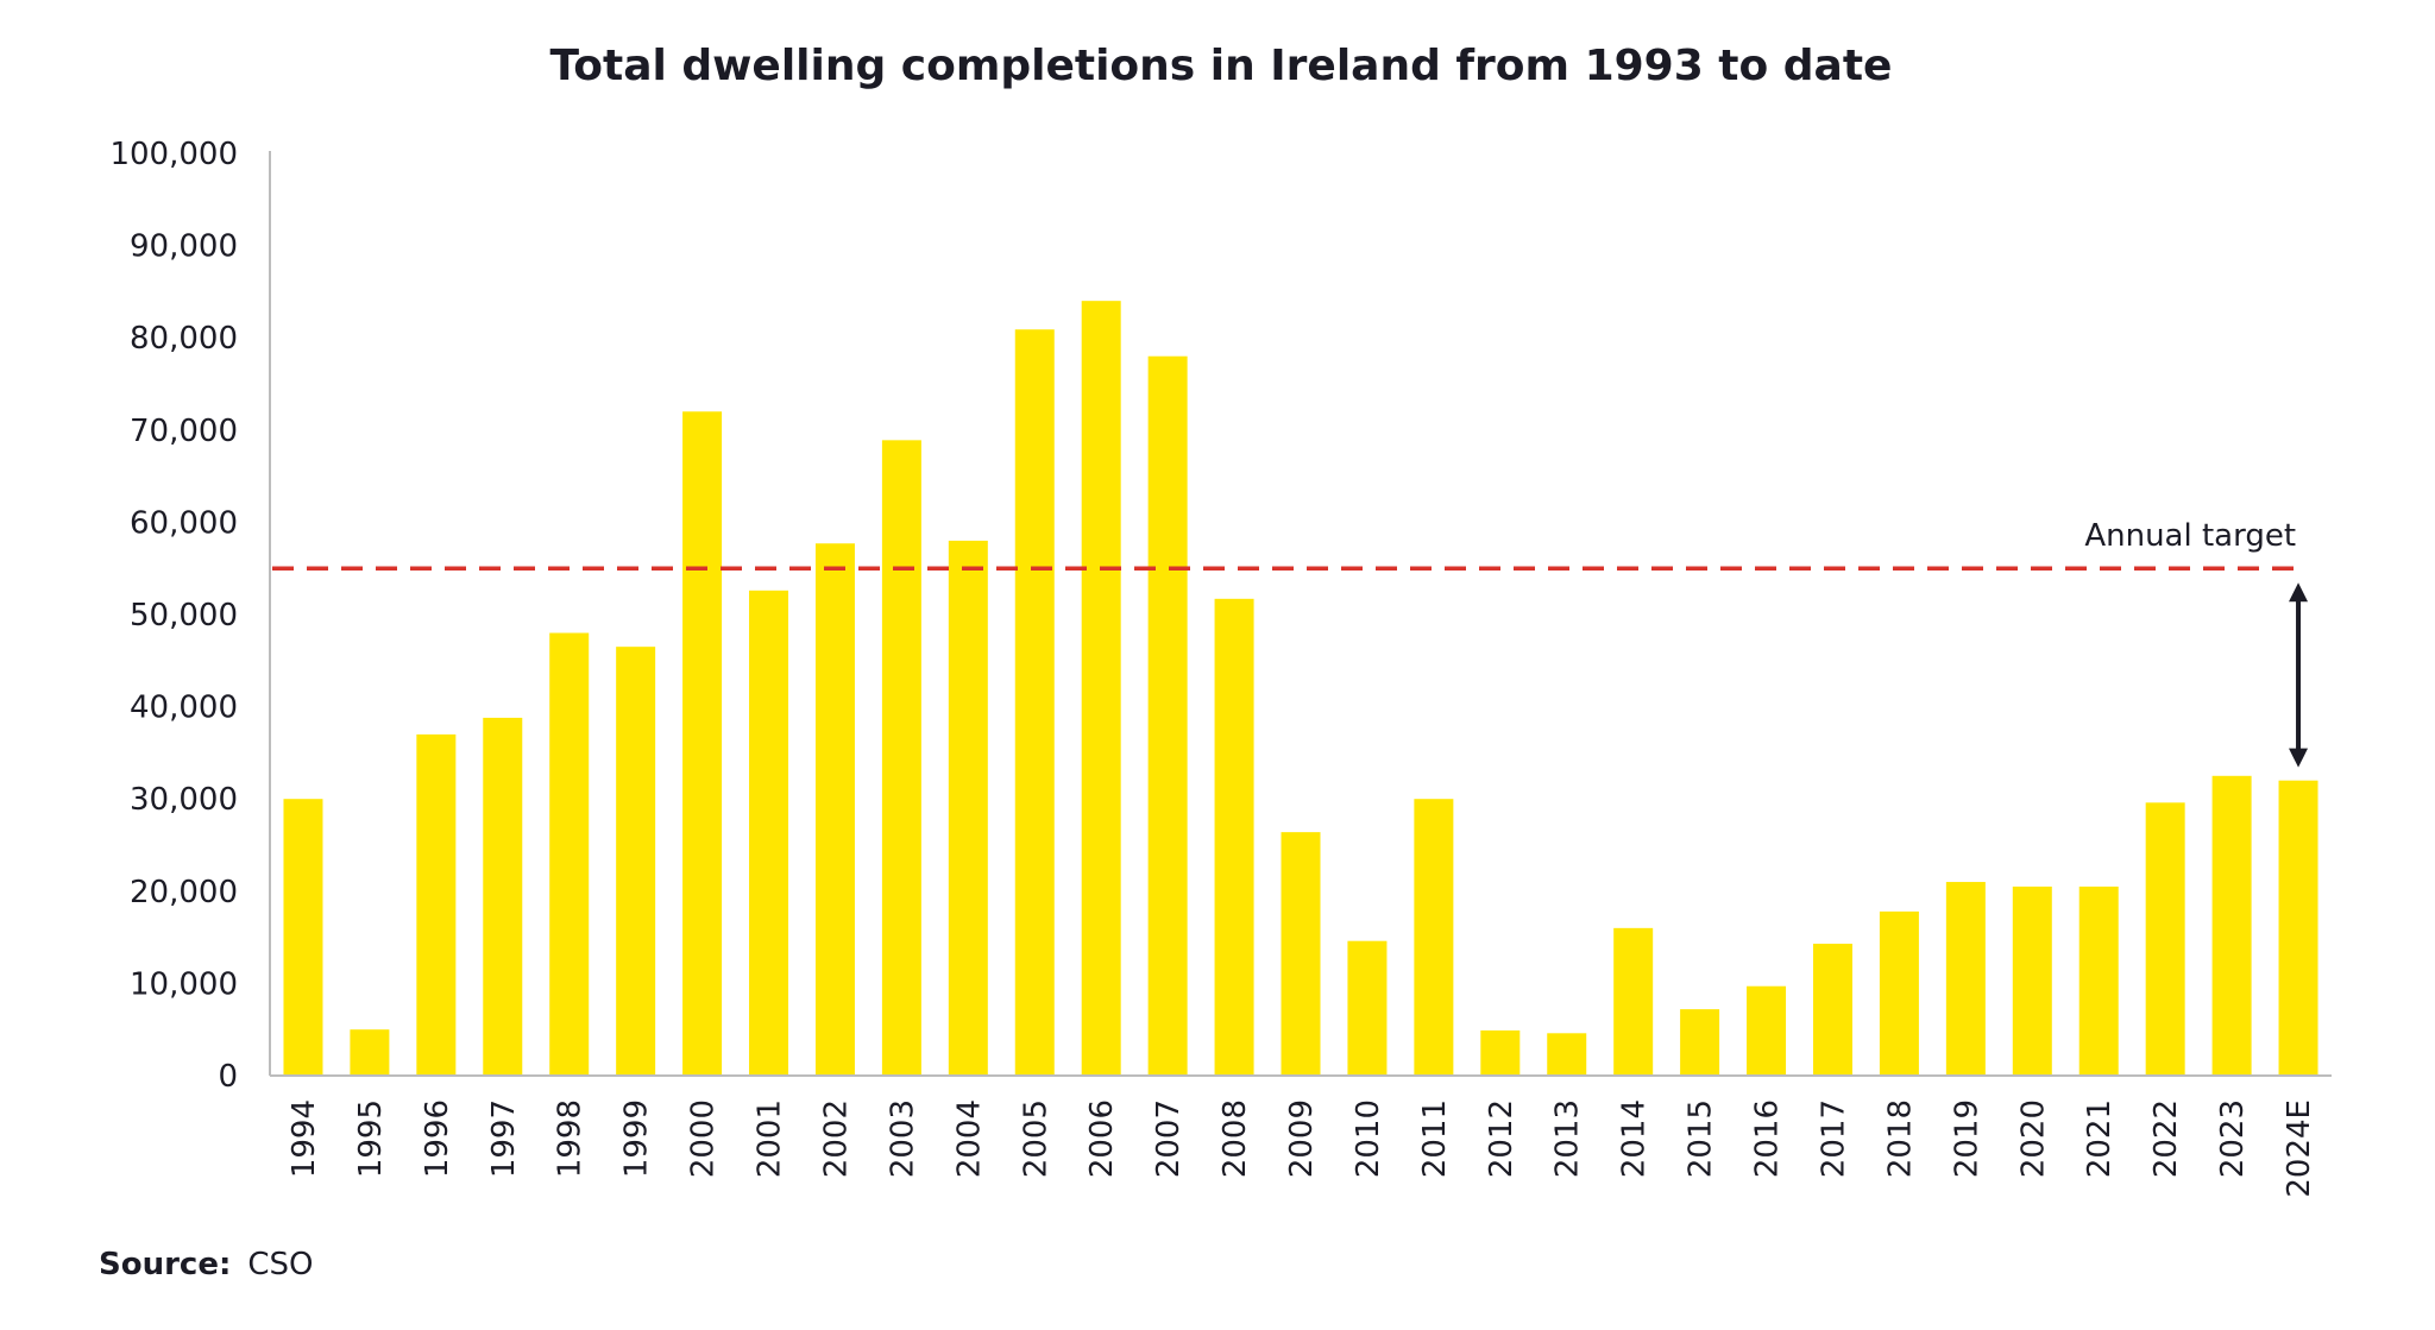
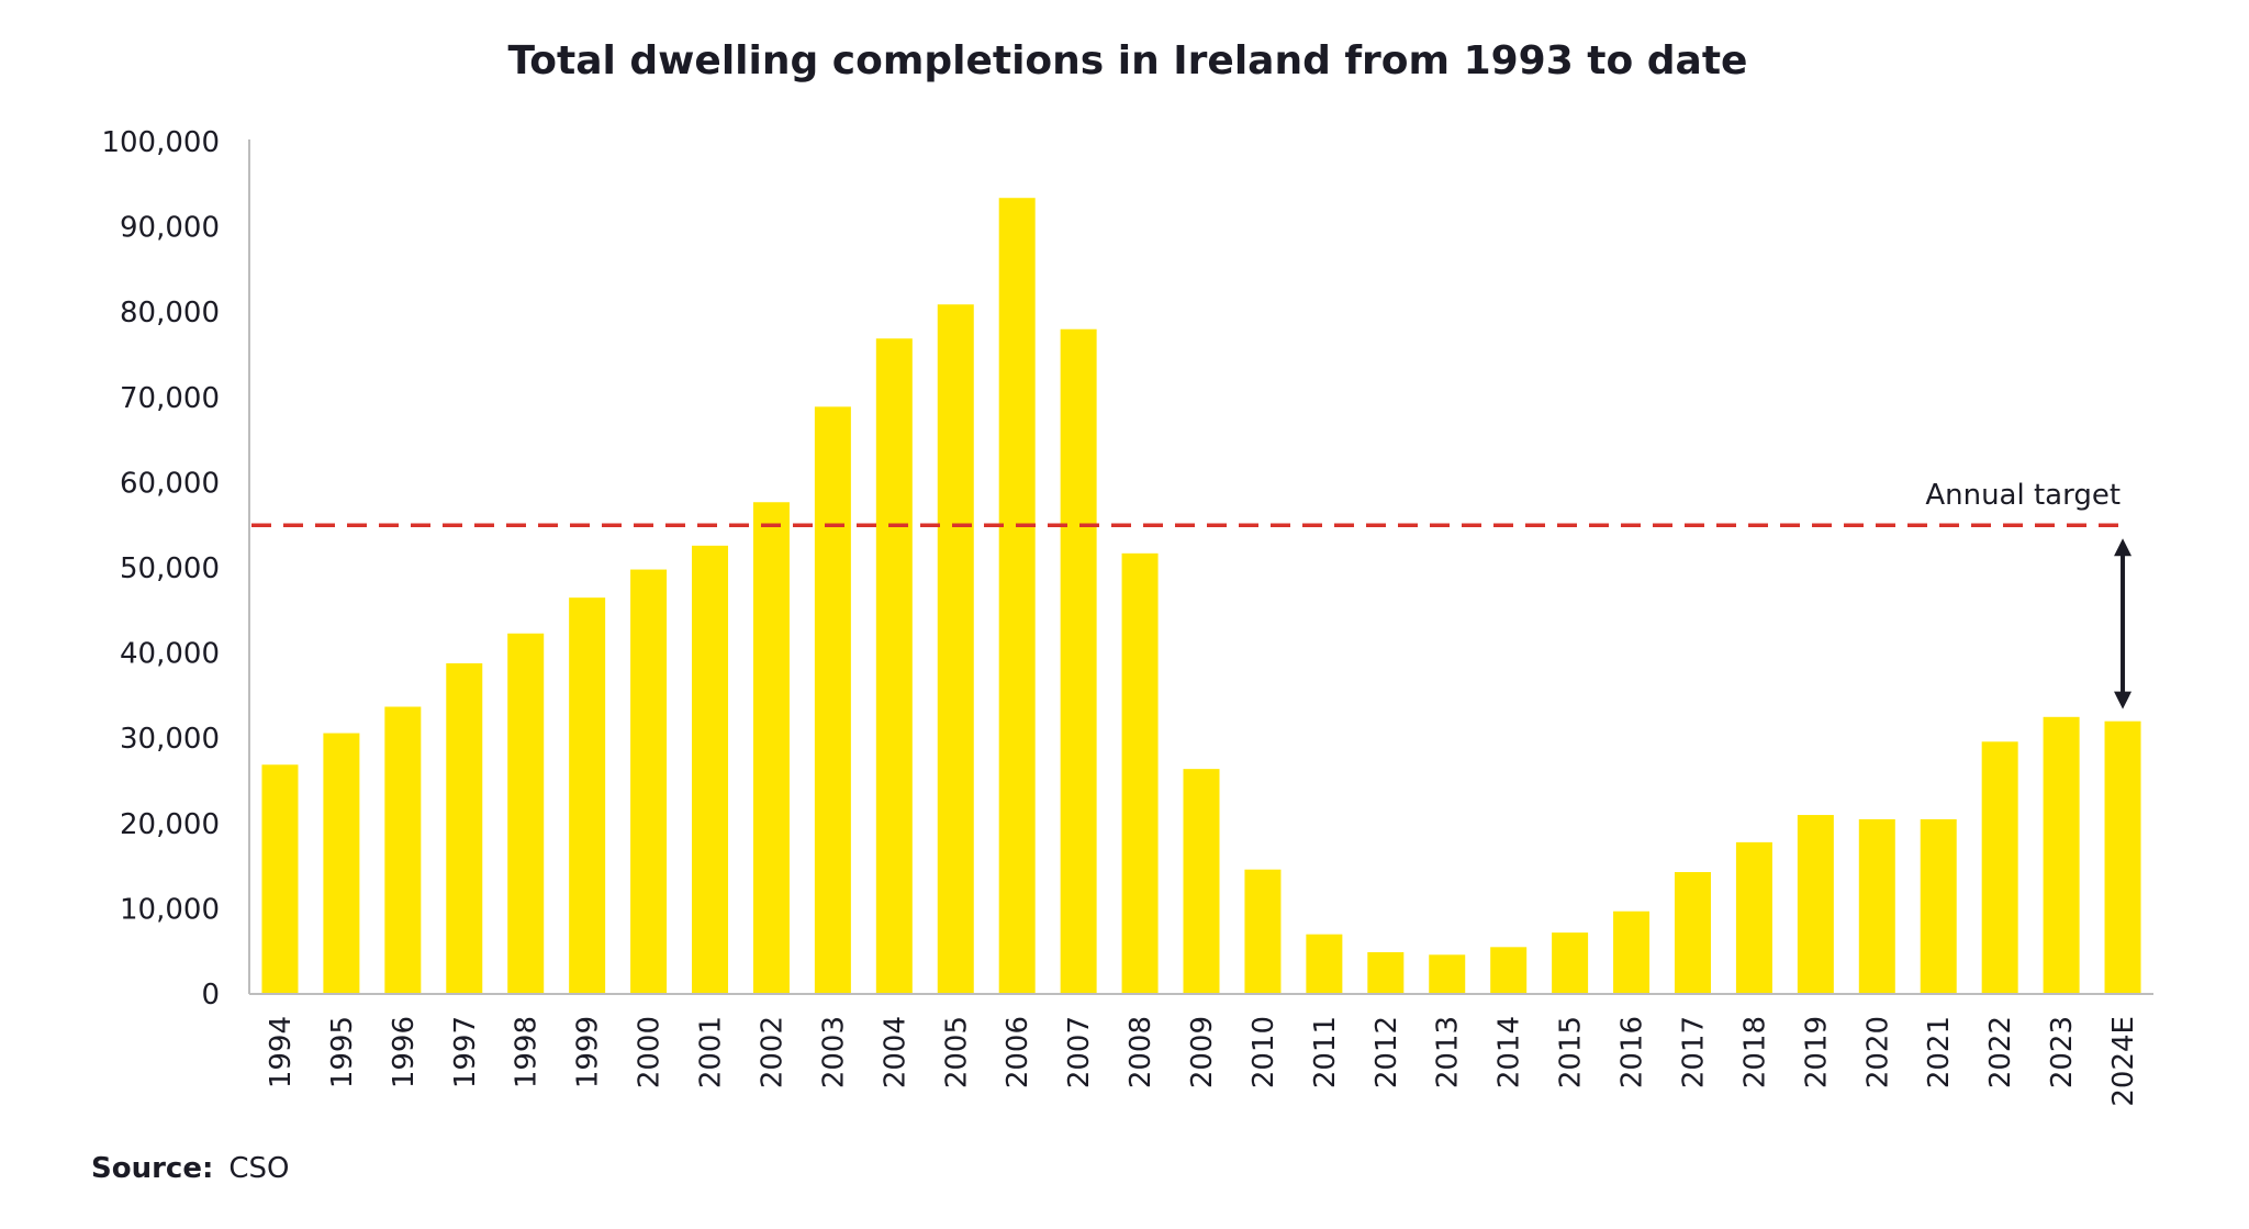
1994: 30000 -> 27000
1995: 5000 -> 31000
1996: 37000 -> 34000
1998: 48000 -> 42000
2000: 72000 -> 50000
2004: 58000 -> 77000
2006: 84000 -> 93000
2011: 30000 -> 7000
2014: 16000 -> 6000
